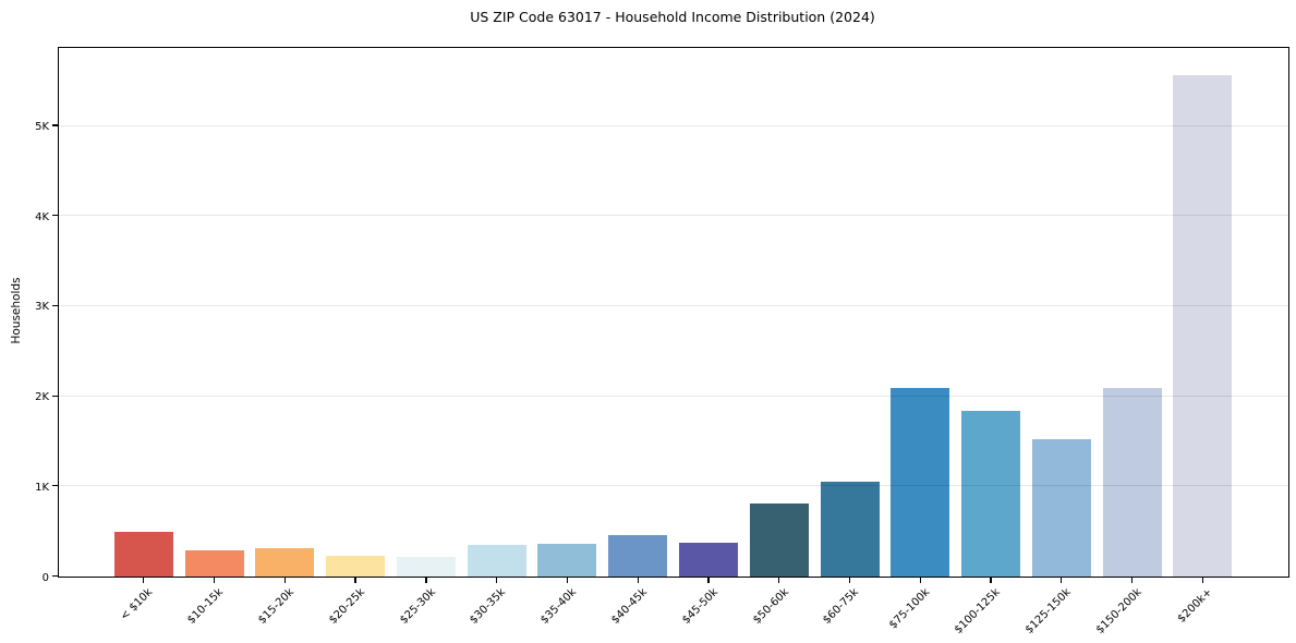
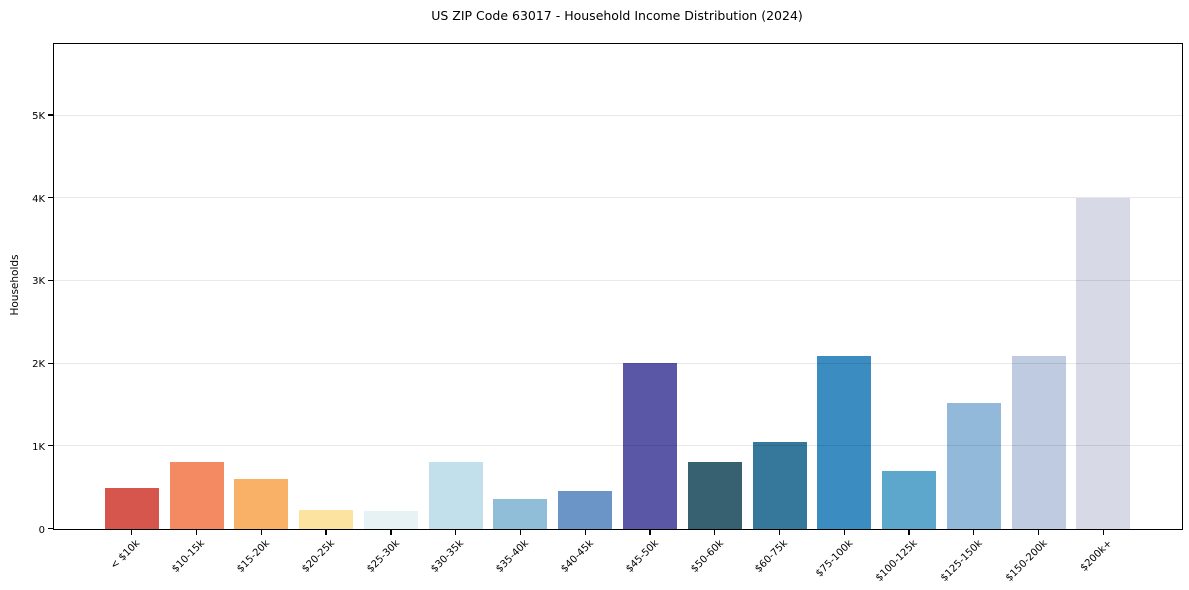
$10-15k: 0.3K -> 0.8K
$15-20k: 0.3K -> 0.6K
$30-35k: 0.3K -> 0.8K
$45-50k: 0.4K -> 2.0K
$100-125k: 1.8K -> 0.7K
$200k+: 5.6K -> 4.0K
